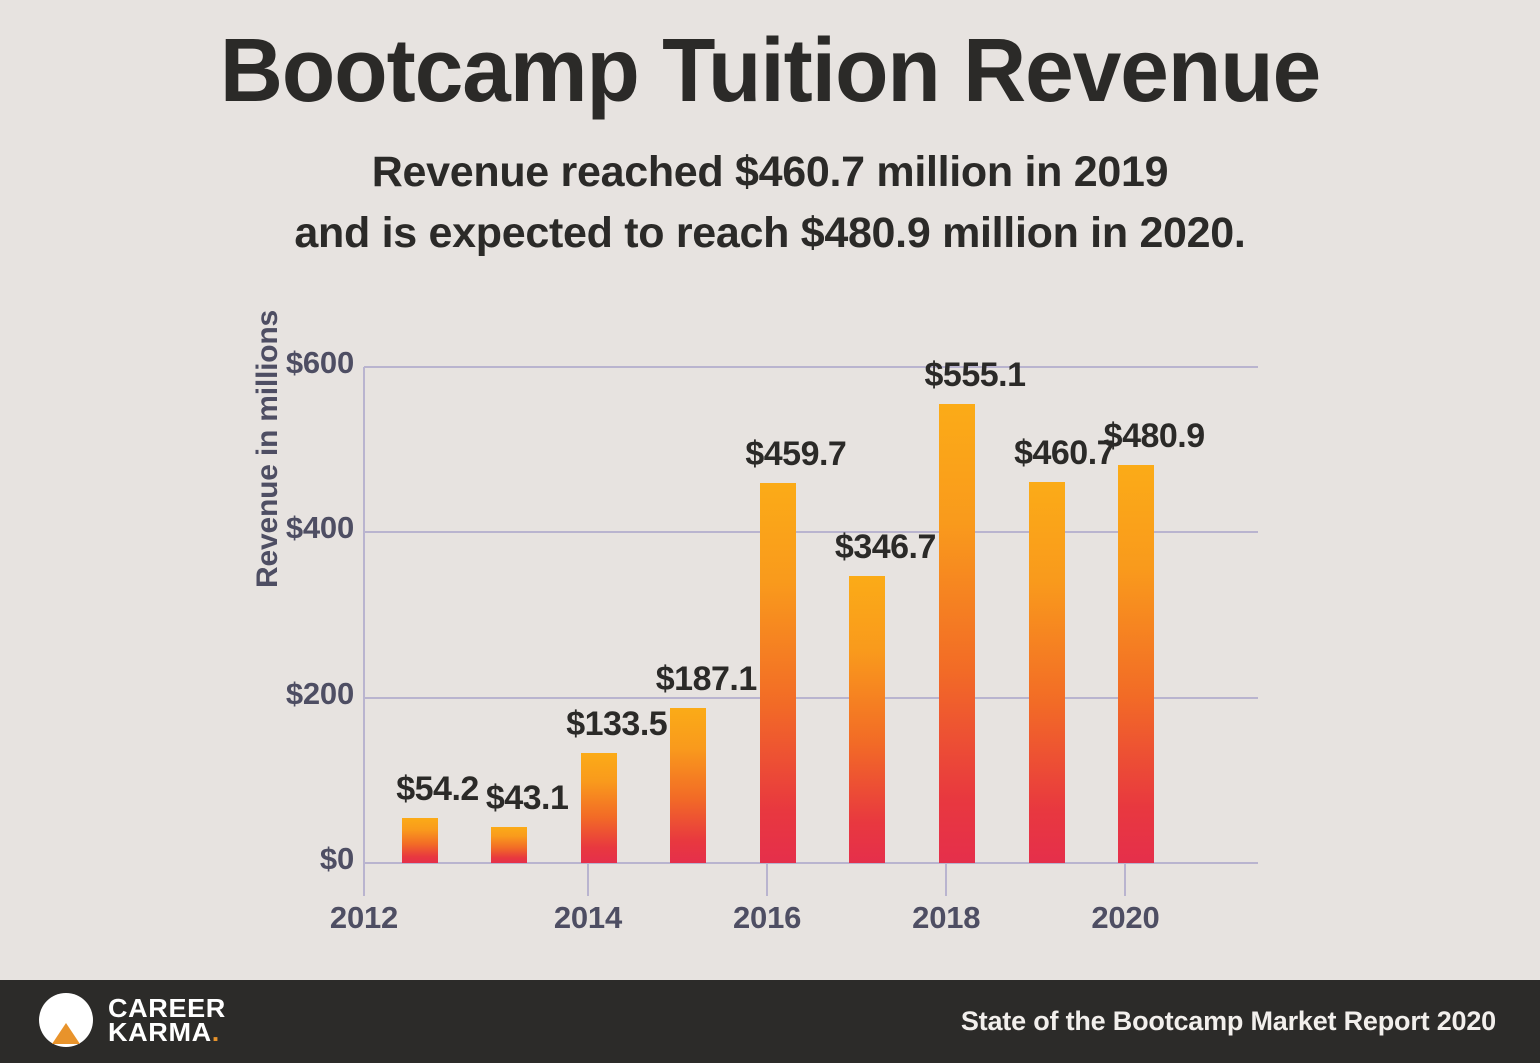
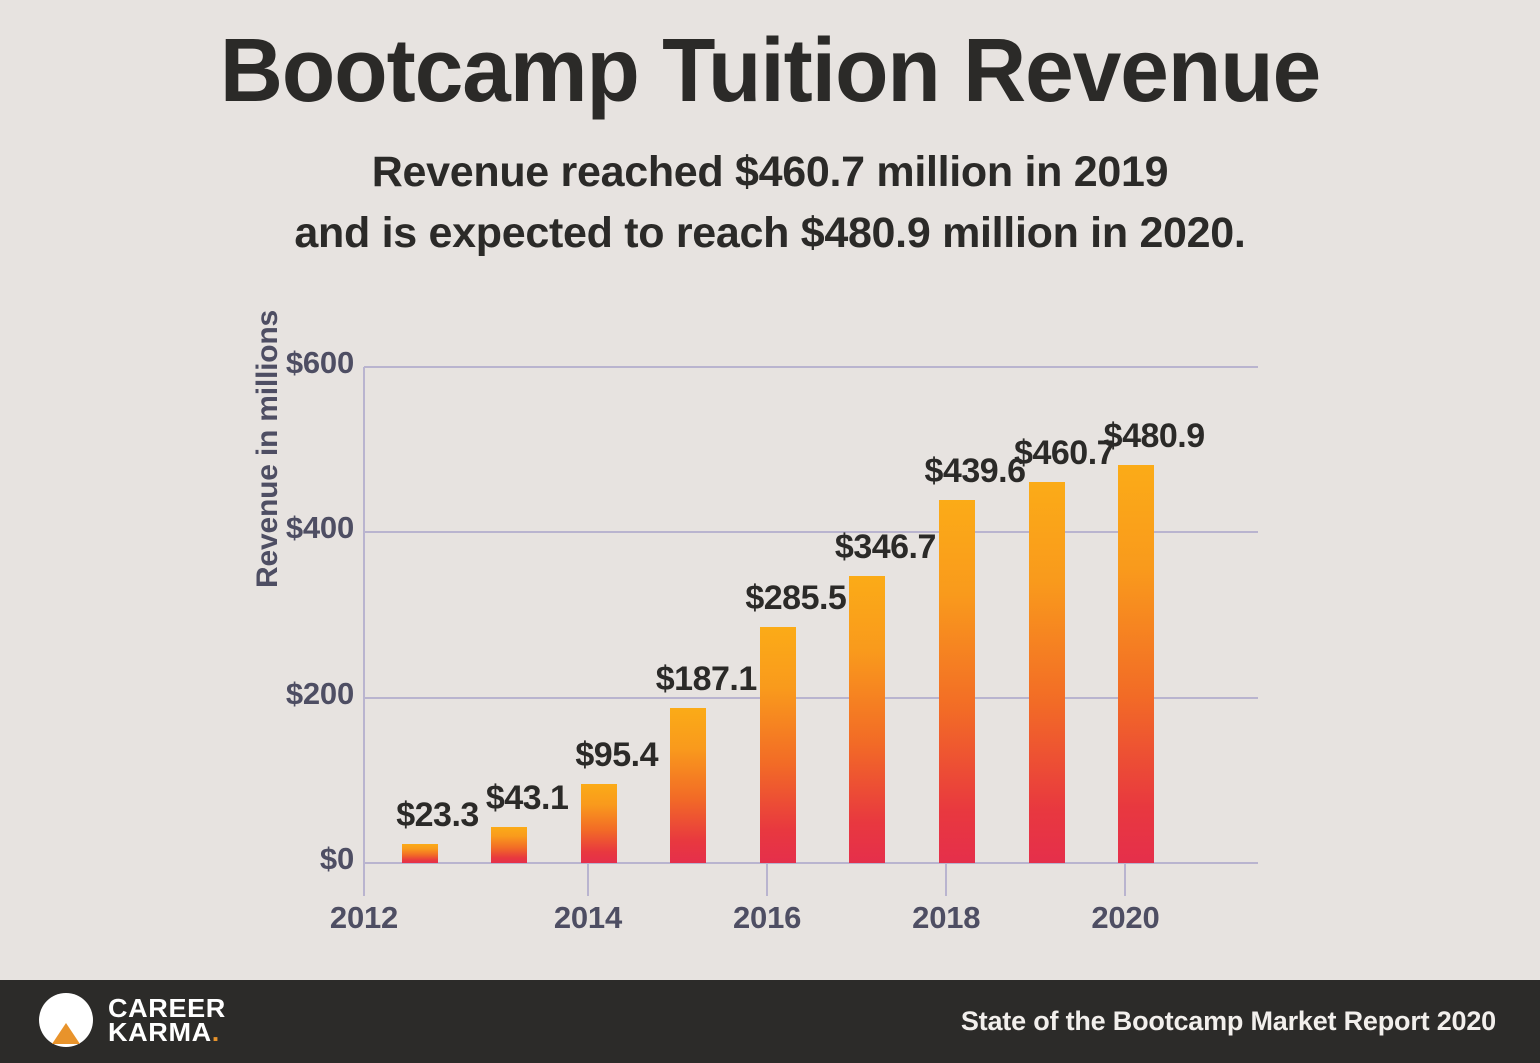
2012: $54.2 -> $23.3
2014: $133.5 -> $95.4
2016: $459.7 -> $285.5
2018: $555.1 -> $439.6
